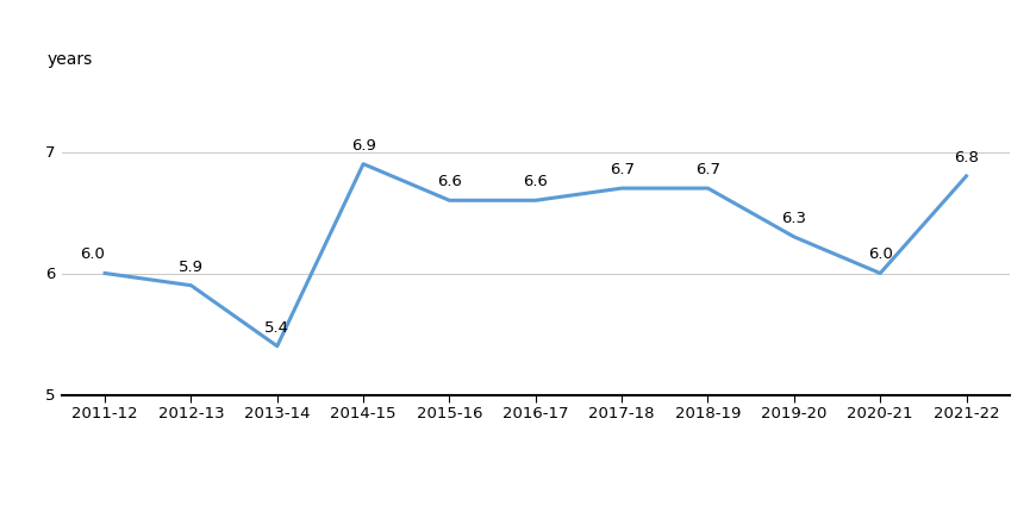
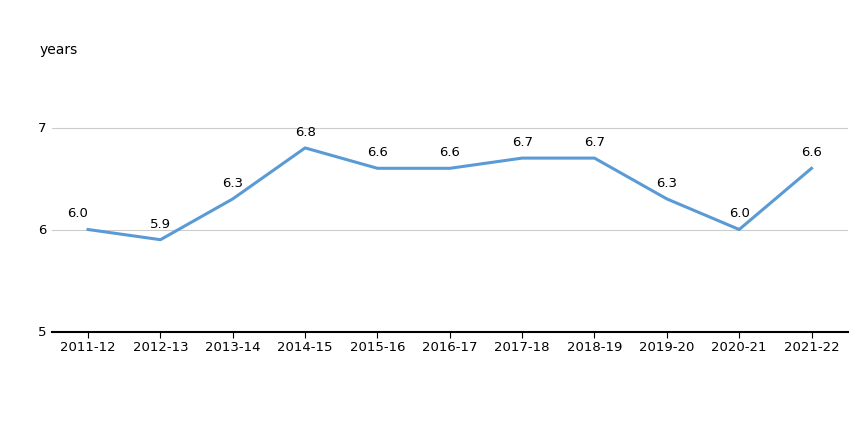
2013-14: 5.4 -> 6.3
2014-15: 6.9 -> 6.8
2021-22: 6.8 -> 6.6
